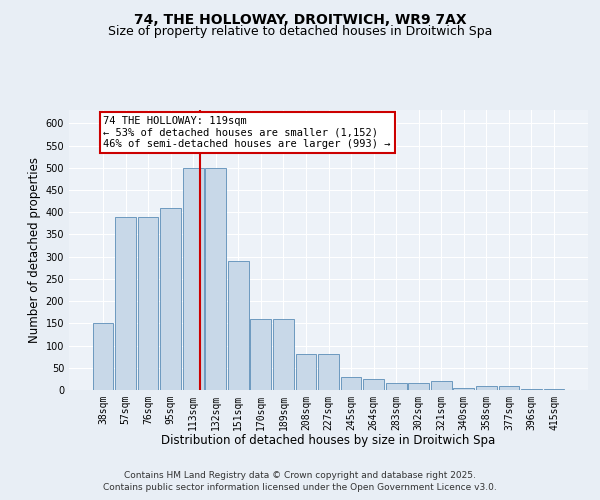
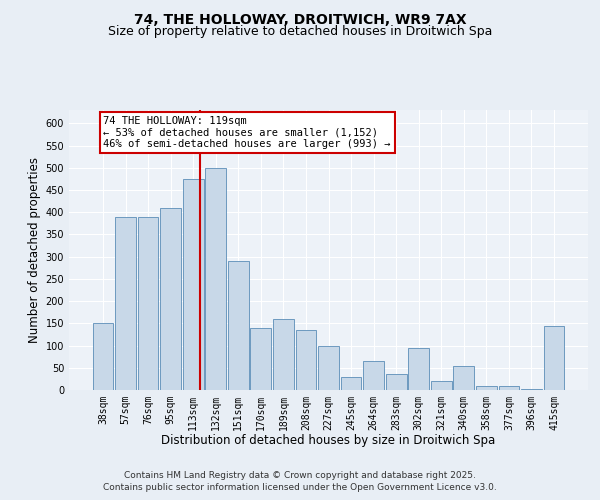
113sqm: 500 -> 475
170sqm: 160 -> 140
208sqm: 80 -> 135
227sqm: 80 -> 100
264sqm: 25 -> 65
283sqm: 15 -> 35
302sqm: 15 -> 95
340sqm: 5 -> 55
415sqm: 3 -> 145
